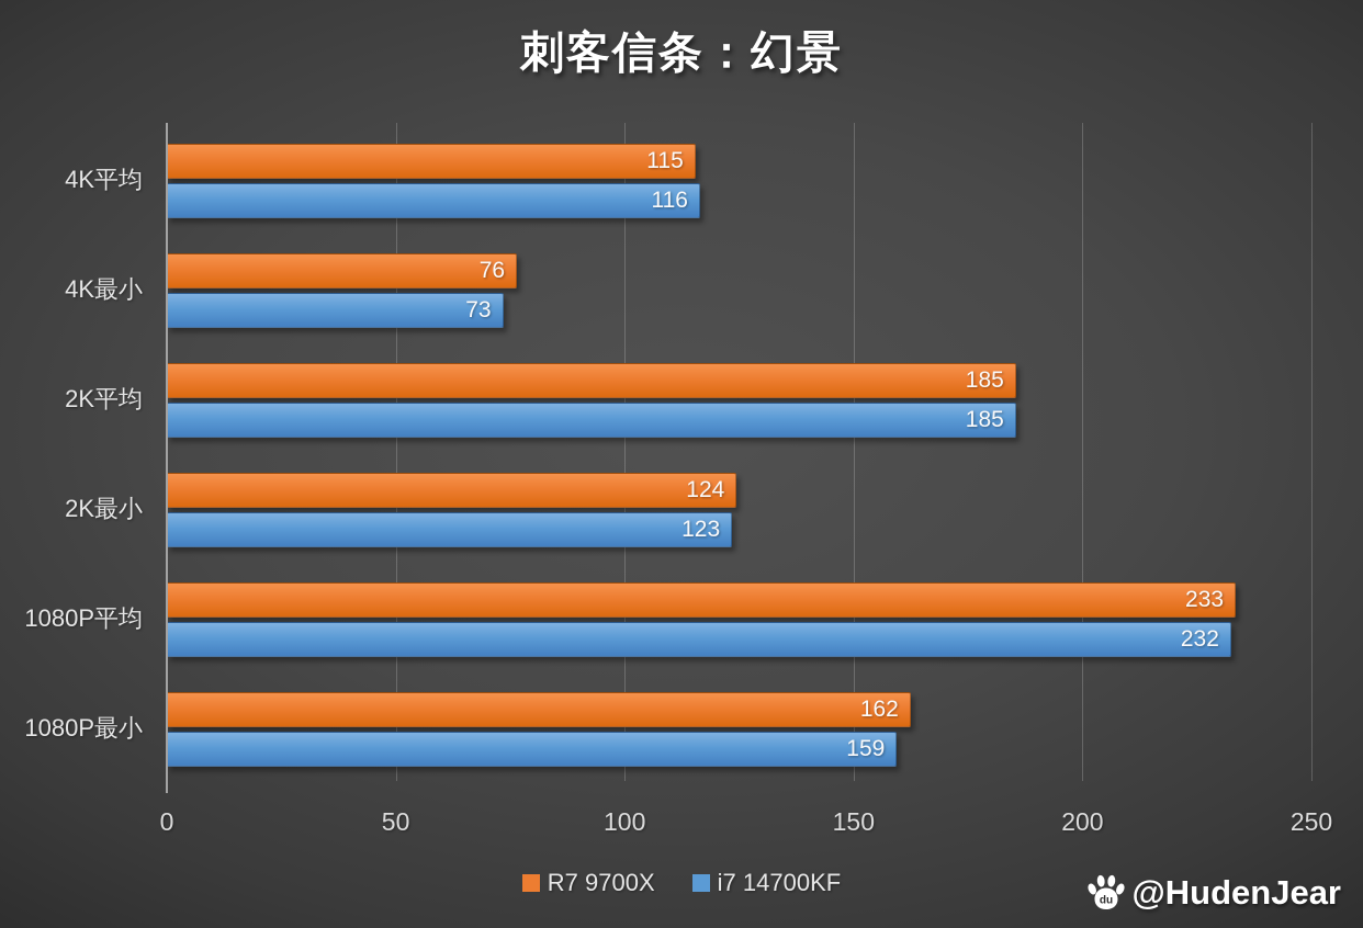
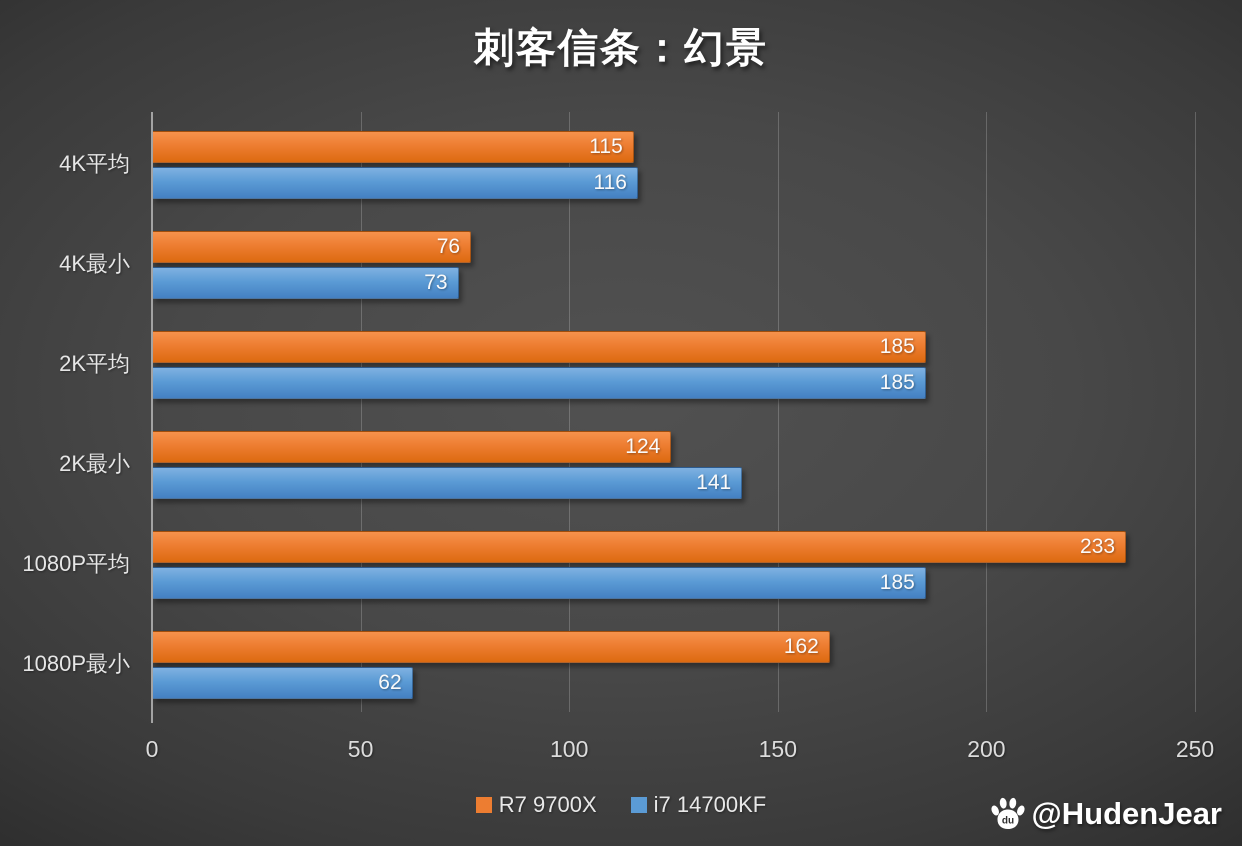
i7 14700KF/2K最小: 123 -> 141
i7 14700KF/1080P平均: 232 -> 185
i7 14700KF/1080P最小: 159 -> 62
